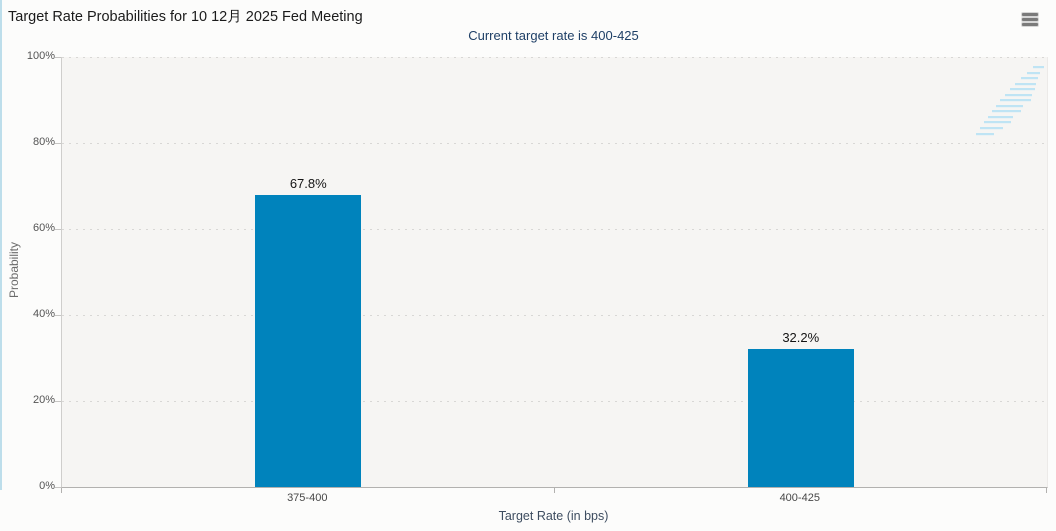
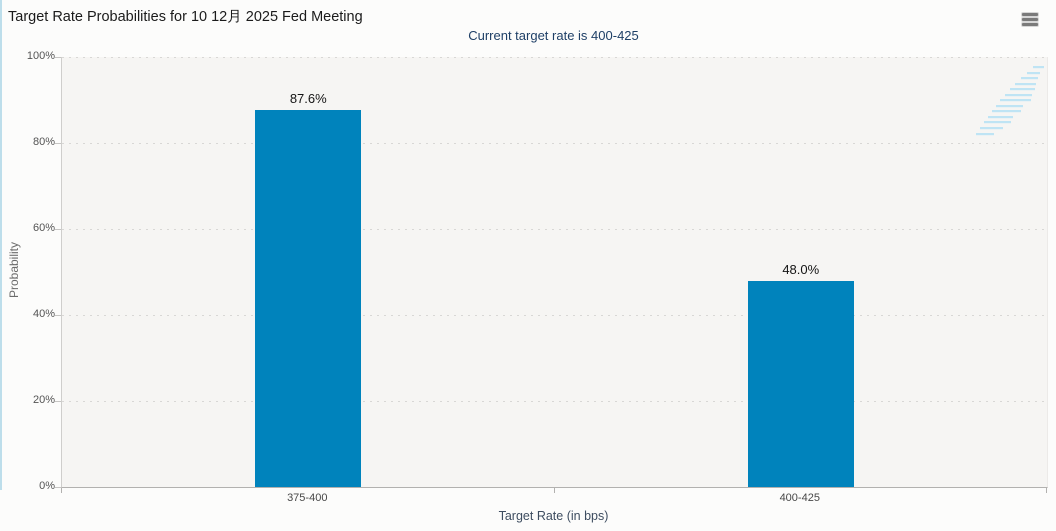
375-400: 67.8% -> 87.6%
400-425: 32.2% -> 48.0%
